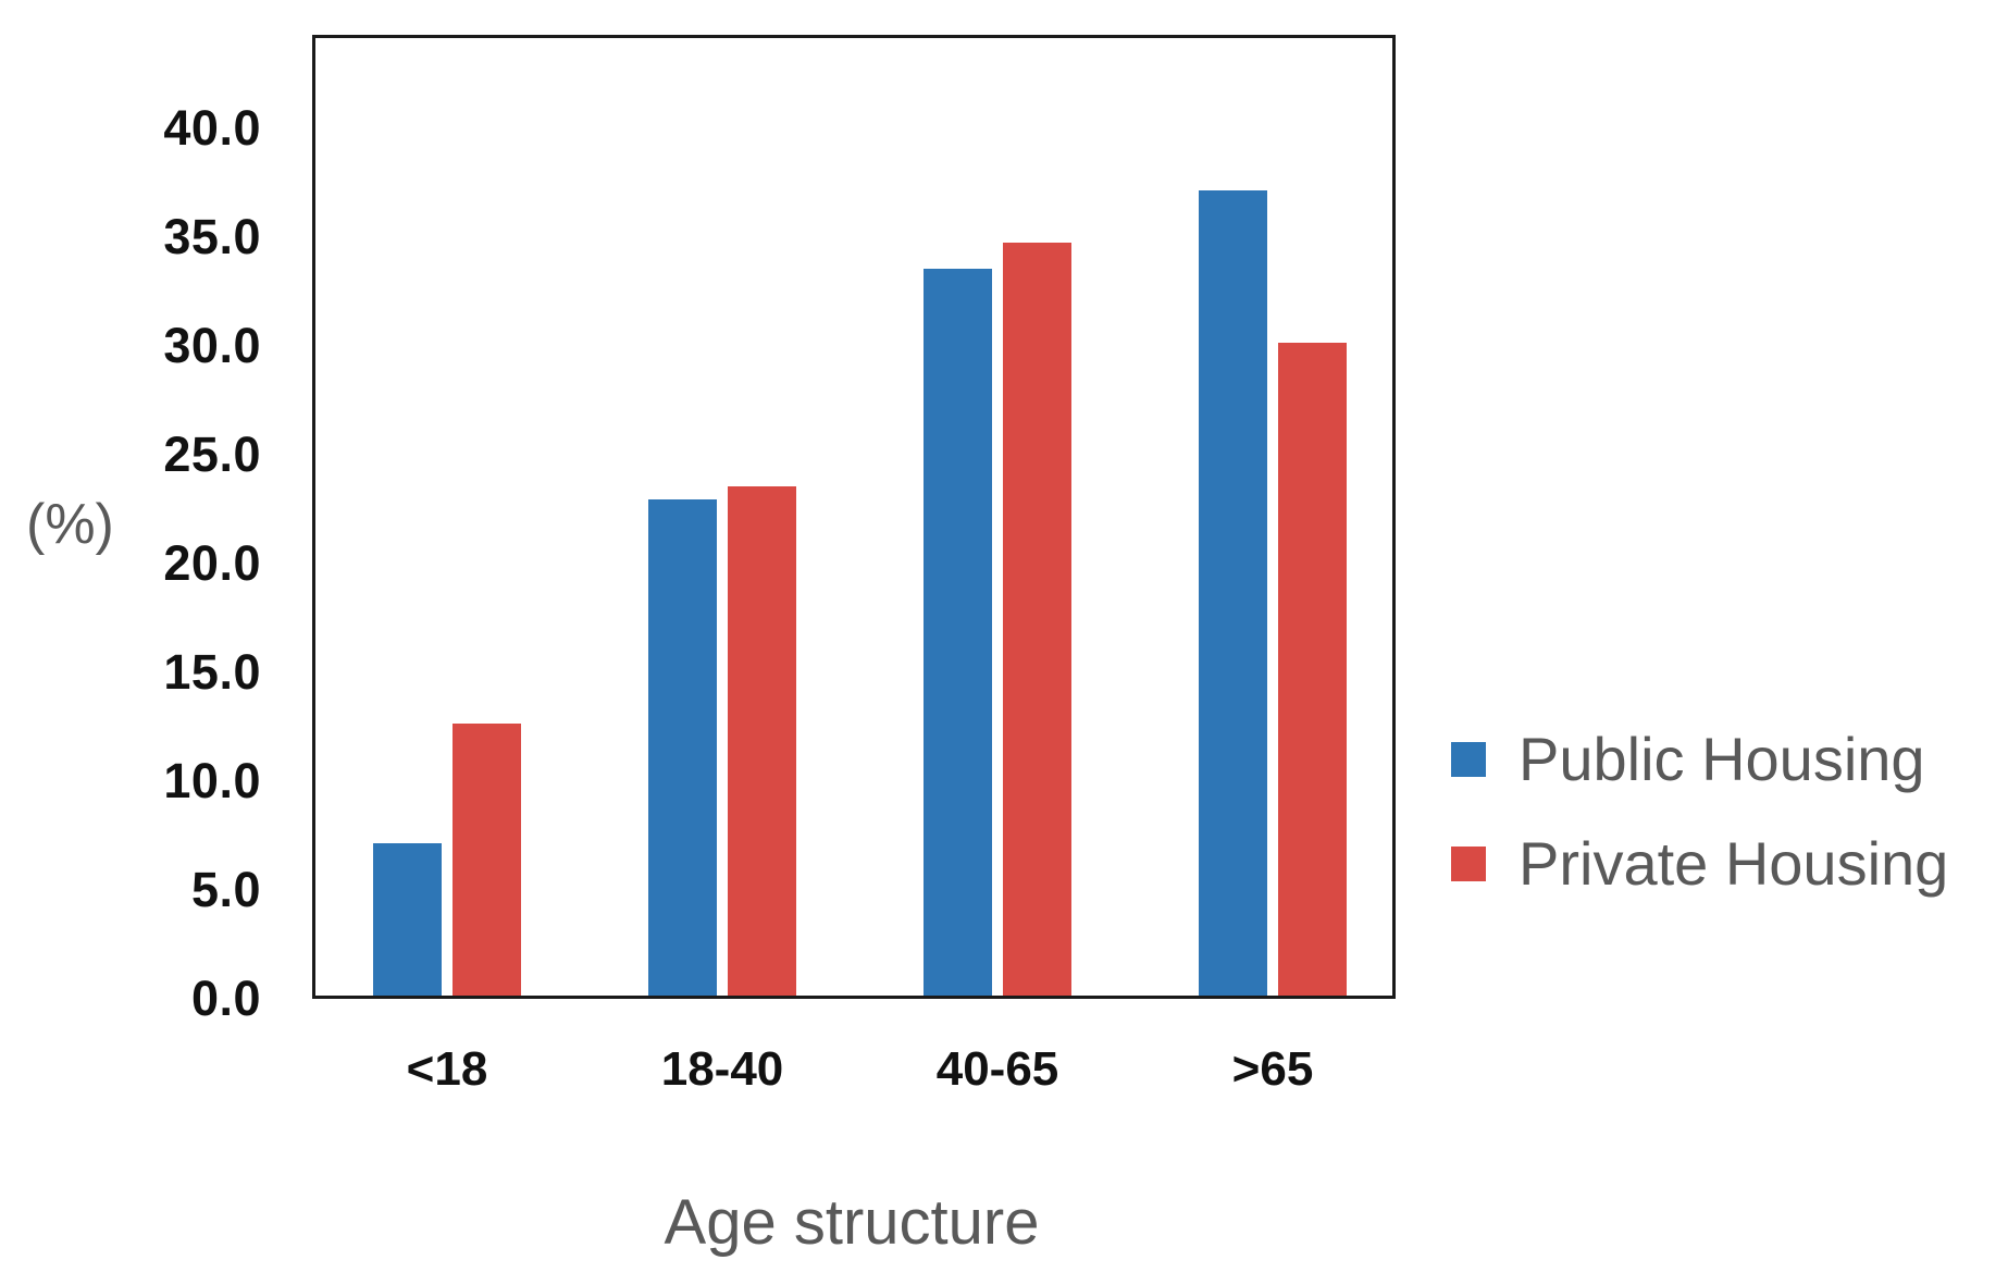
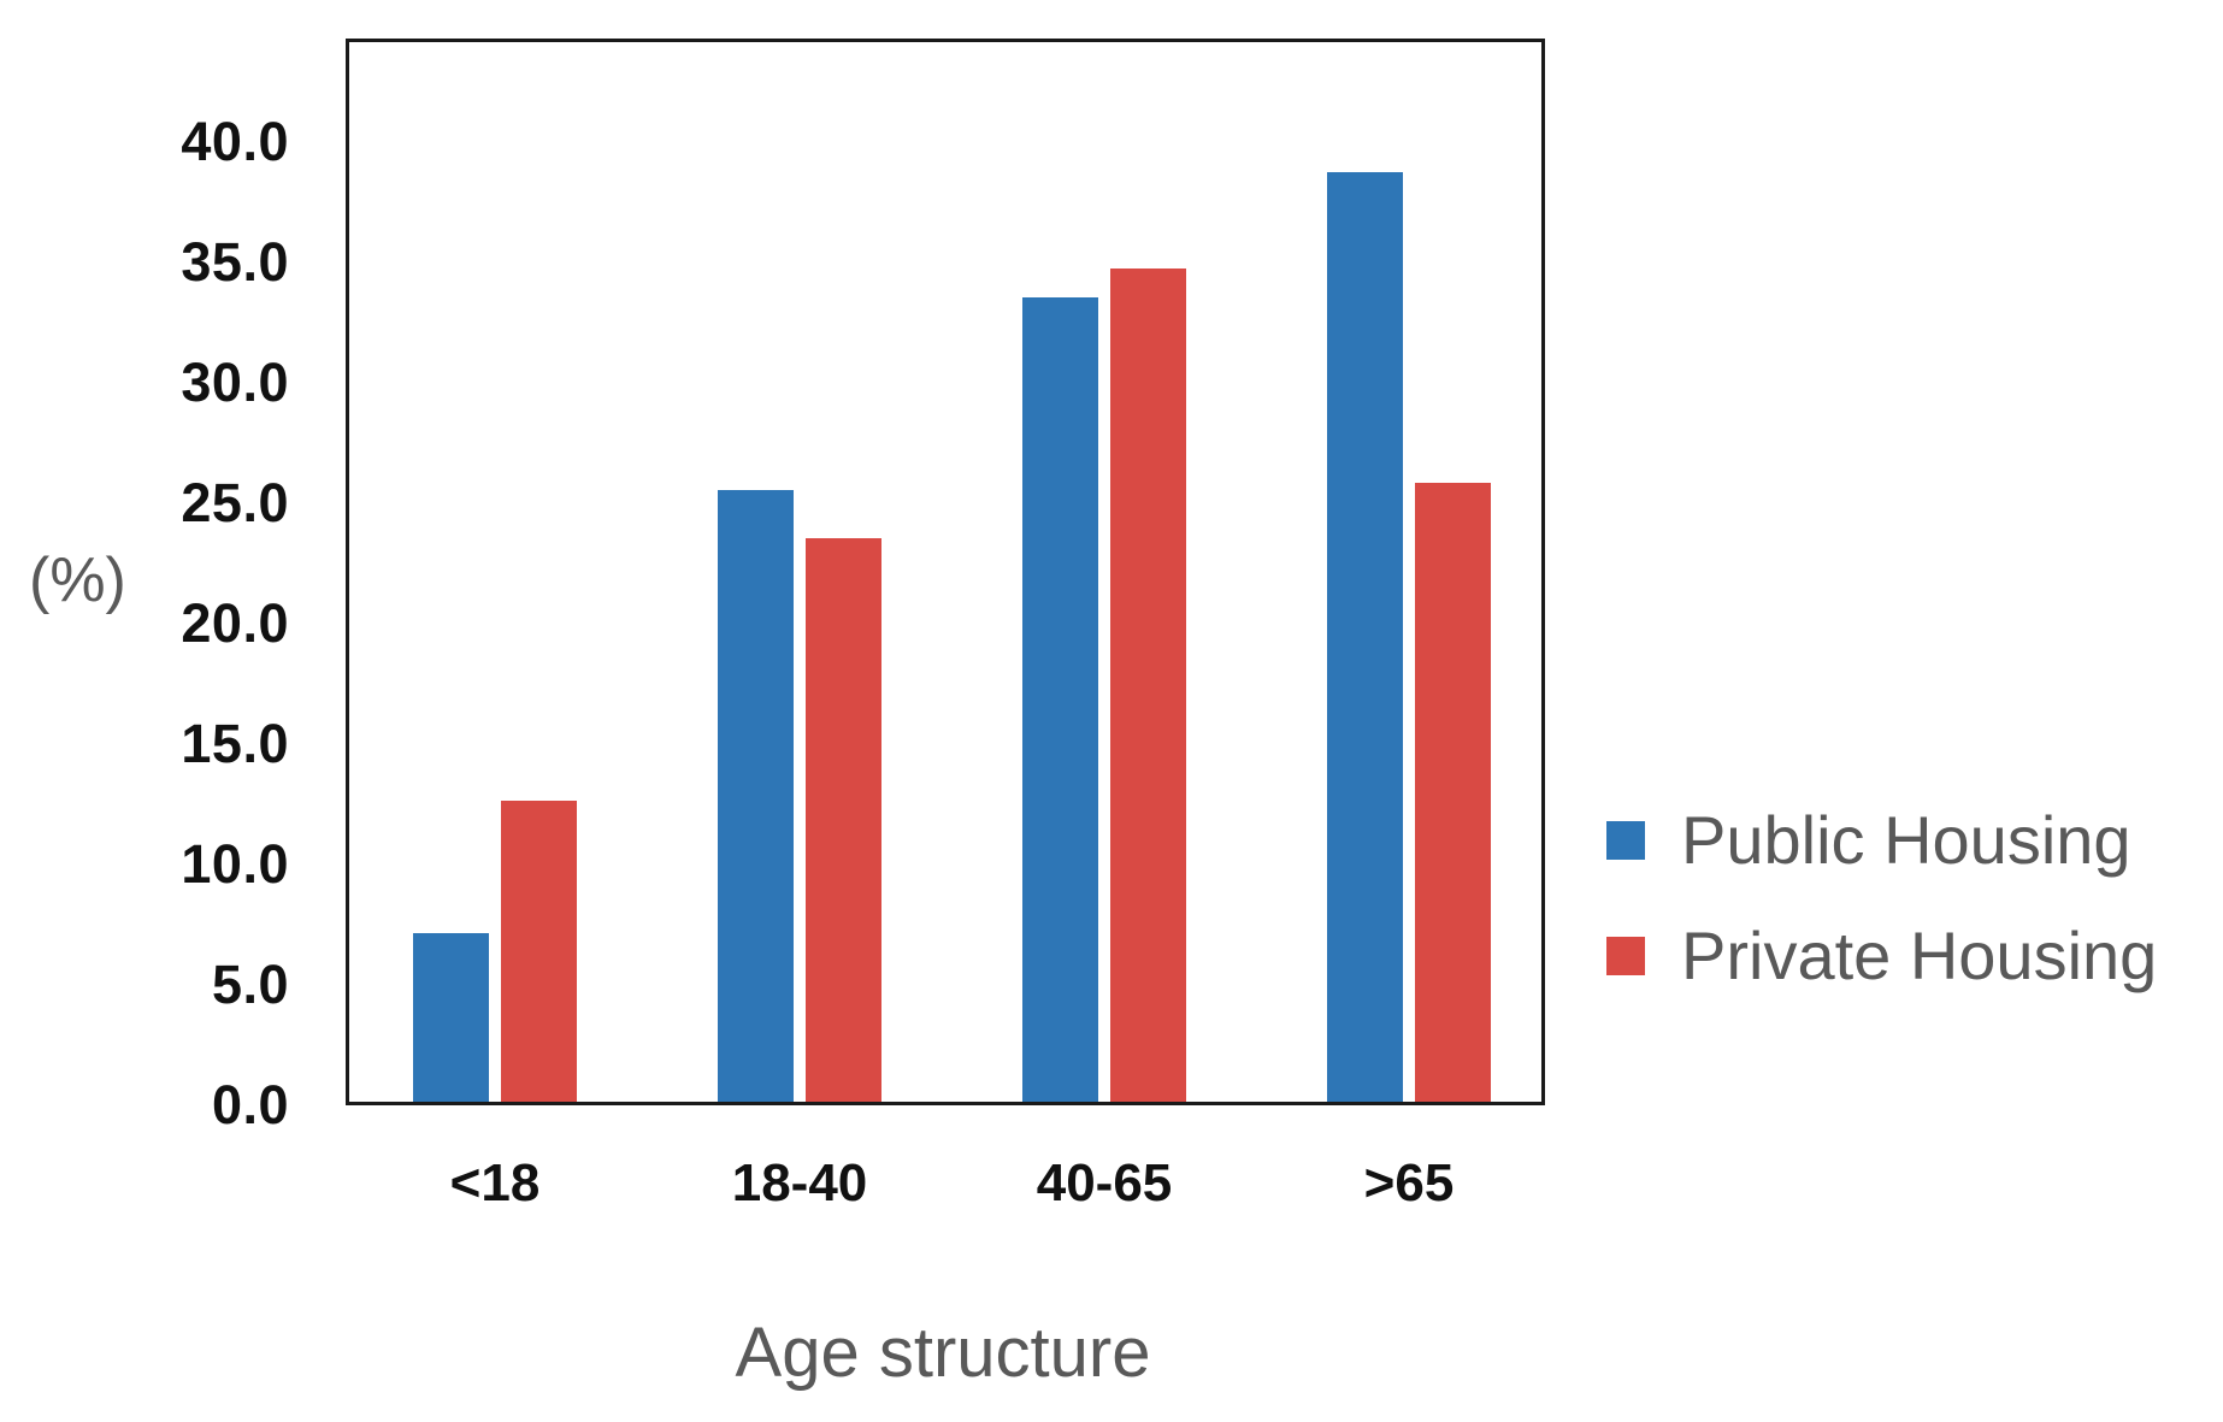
Public Housing/18-40: 22.8 -> 25.4
Public Housing/>65: 37.0 -> 38.6
Private Housing/>65: 30.0 -> 25.7
